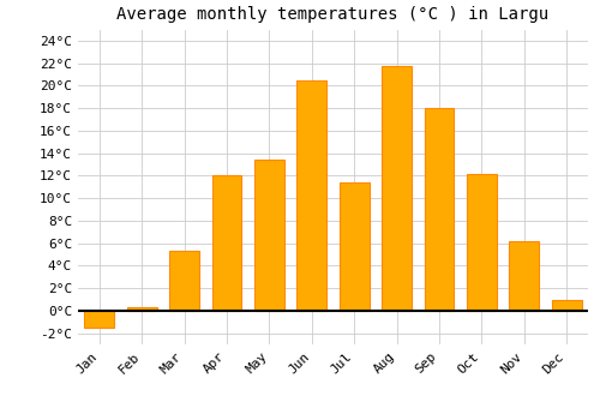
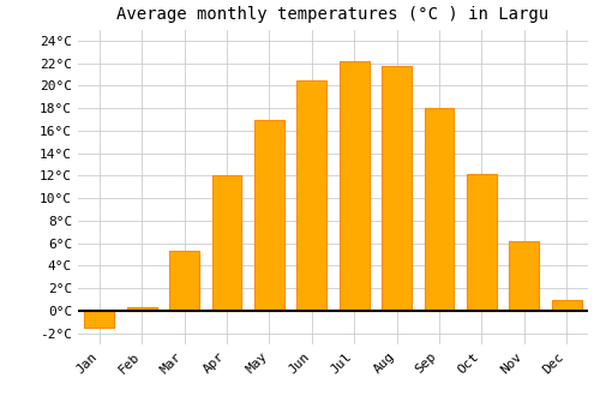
May: 13.4°C -> 17.0°C
Jul: 11.4°C -> 22.2°C
